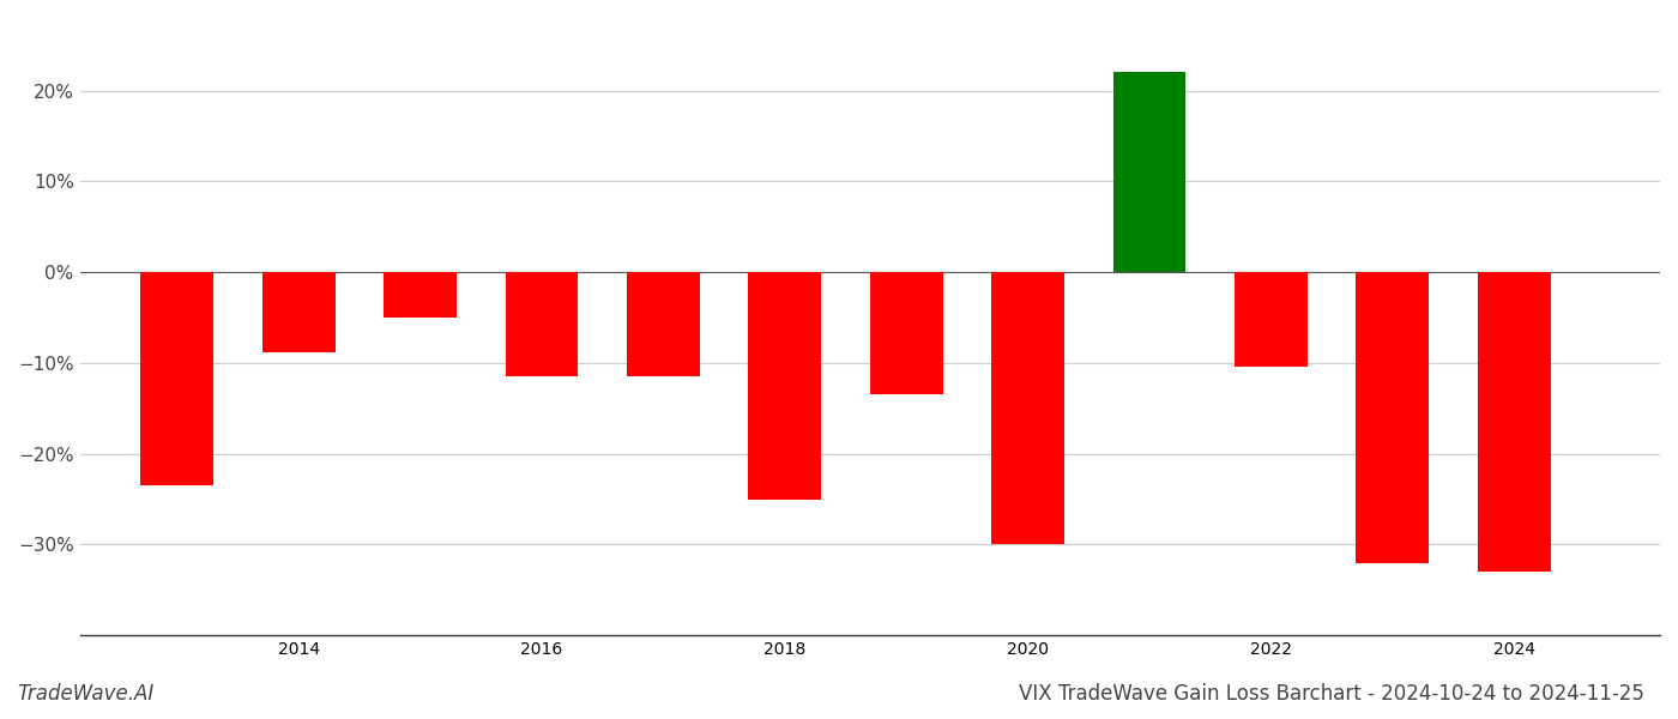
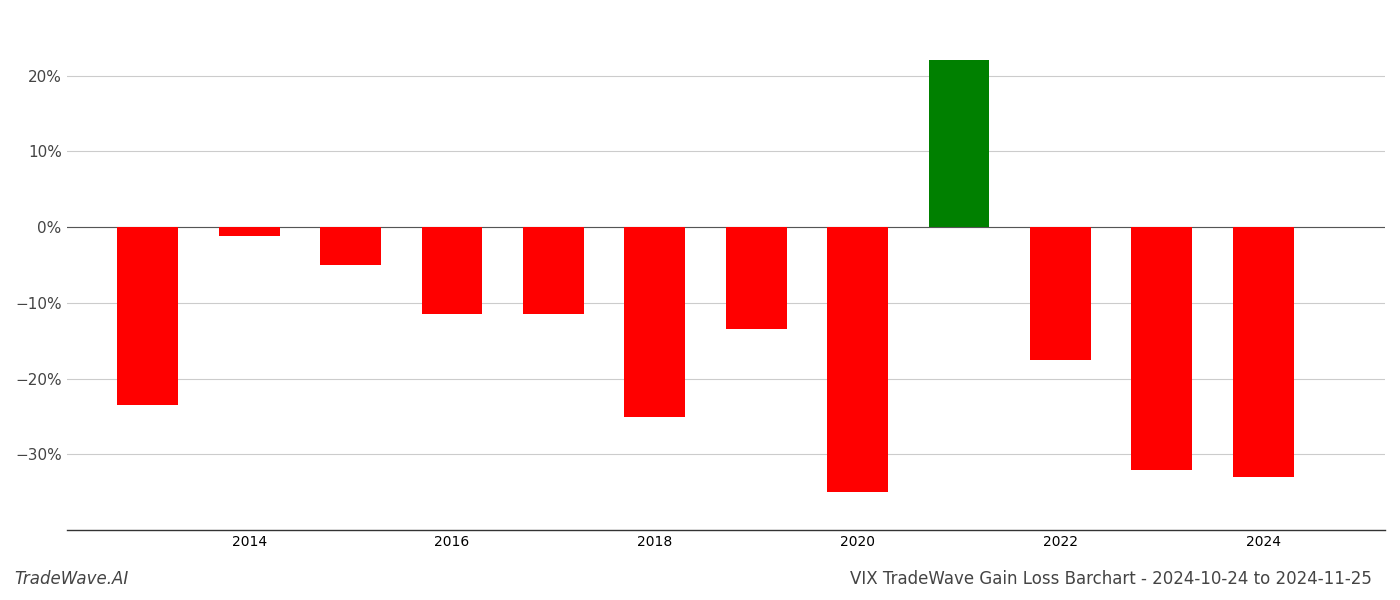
2014: -8.8% -> -1.2%
2020: -30.0% -> -35.0%
2022: -10.4% -> -17.5%
